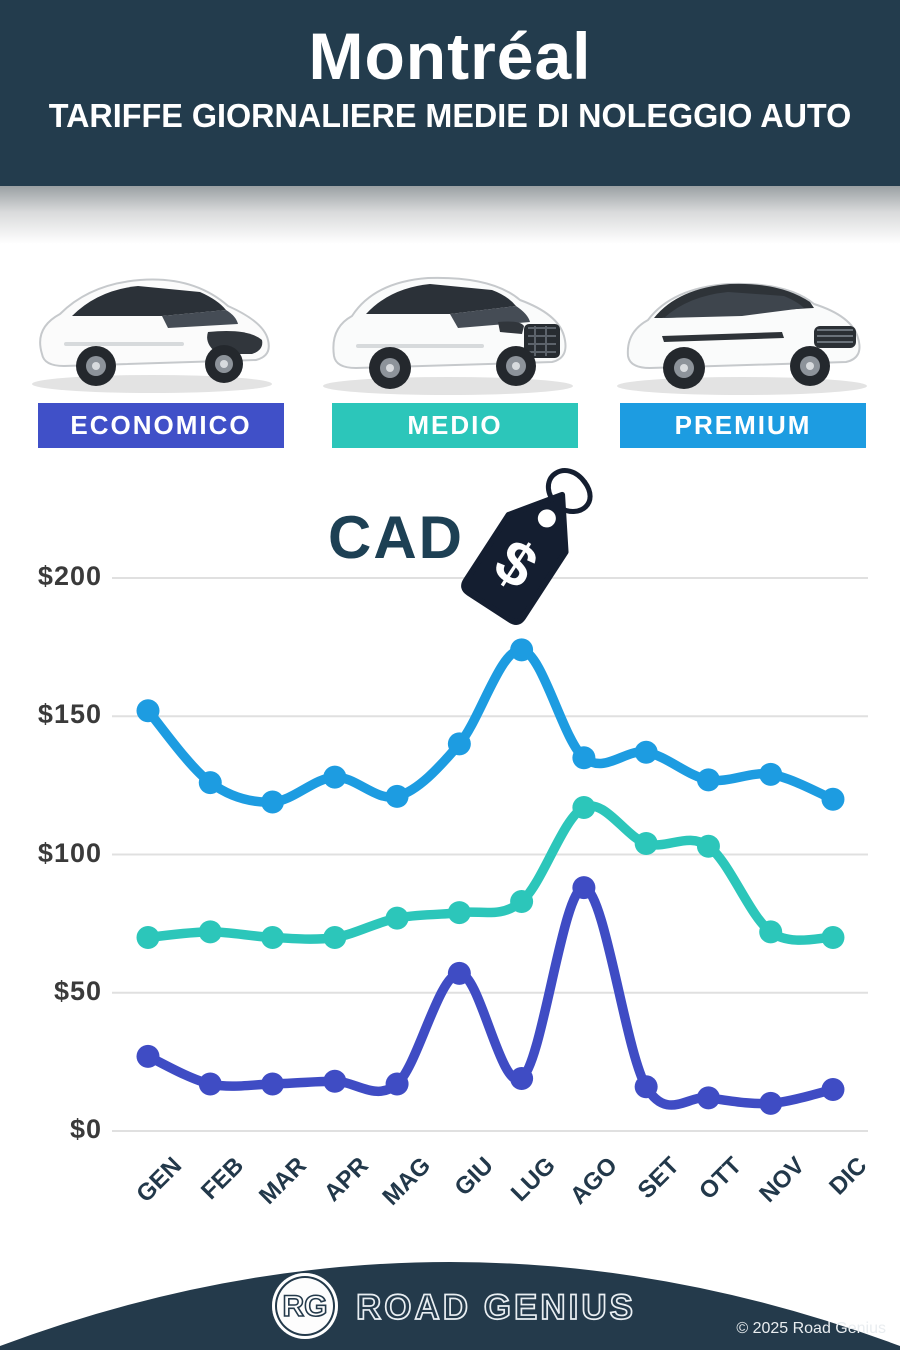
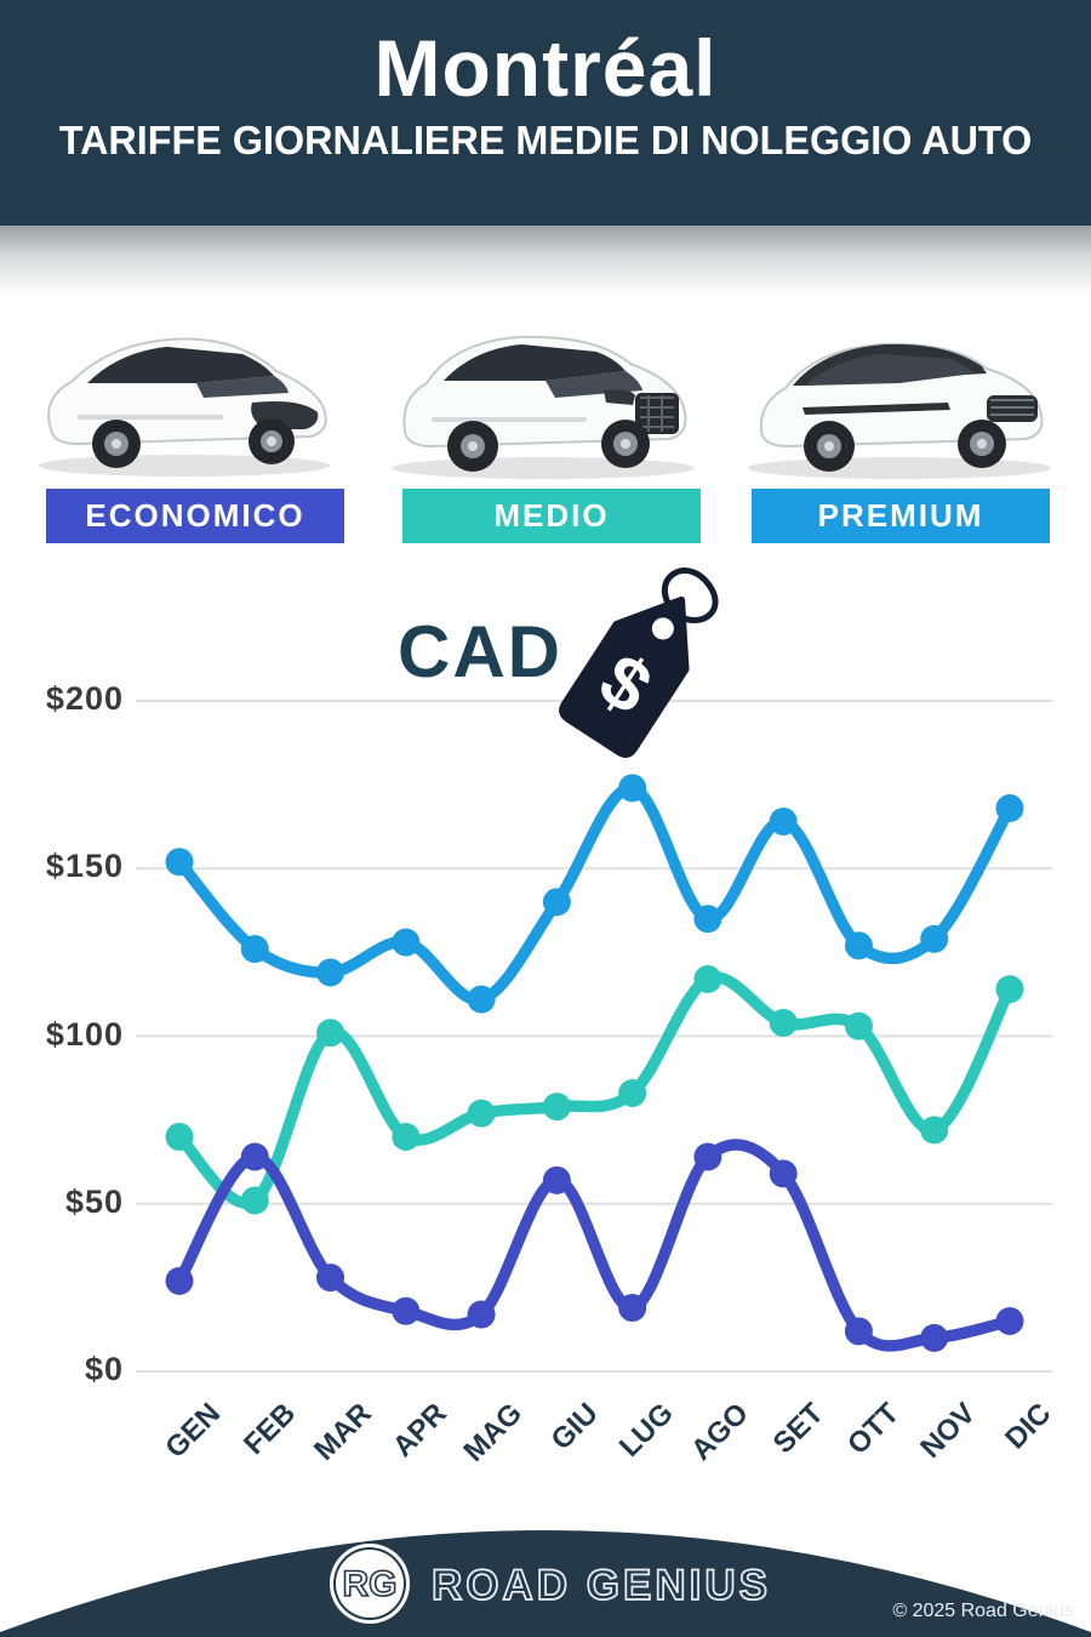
MEDIO/FEB: $72 -> $51
ECONOMICO/FEB: $17 -> $64
MEDIO/MAR: $70 -> $101
ECONOMICO/MAR: $17 -> $28
PREMIUM/MAG: $121 -> $111
ECONOMICO/AGO: $88 -> $64
PREMIUM/SET: $137 -> $164
ECONOMICO/SET: $16 -> $59
PREMIUM/DIC: $120 -> $168
MEDIO/DIC: $70 -> $114
